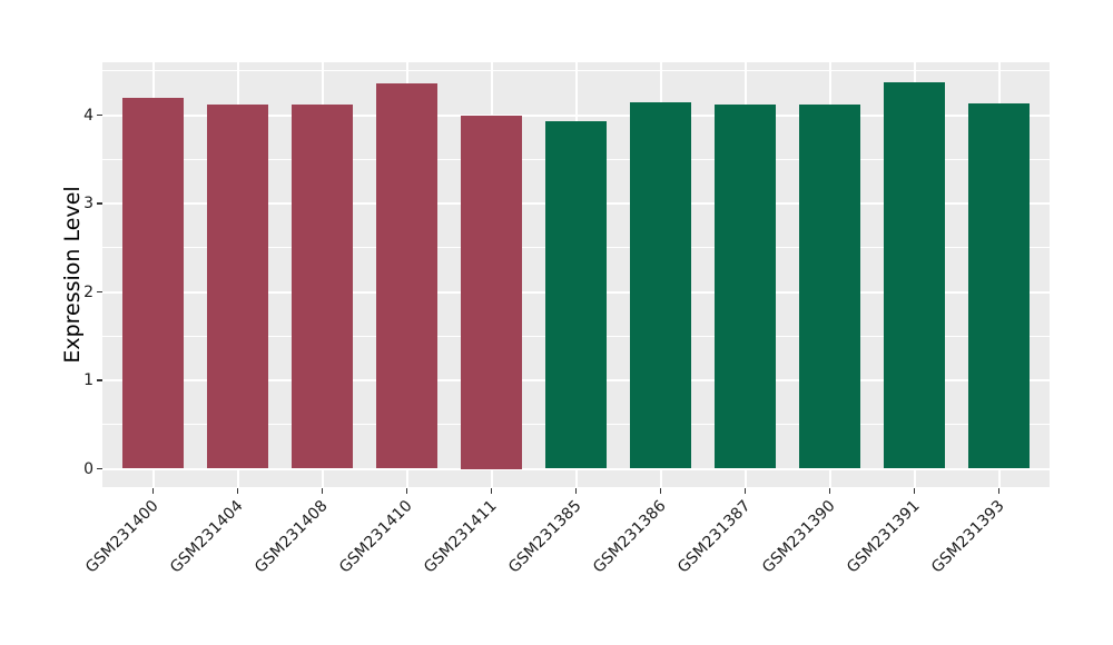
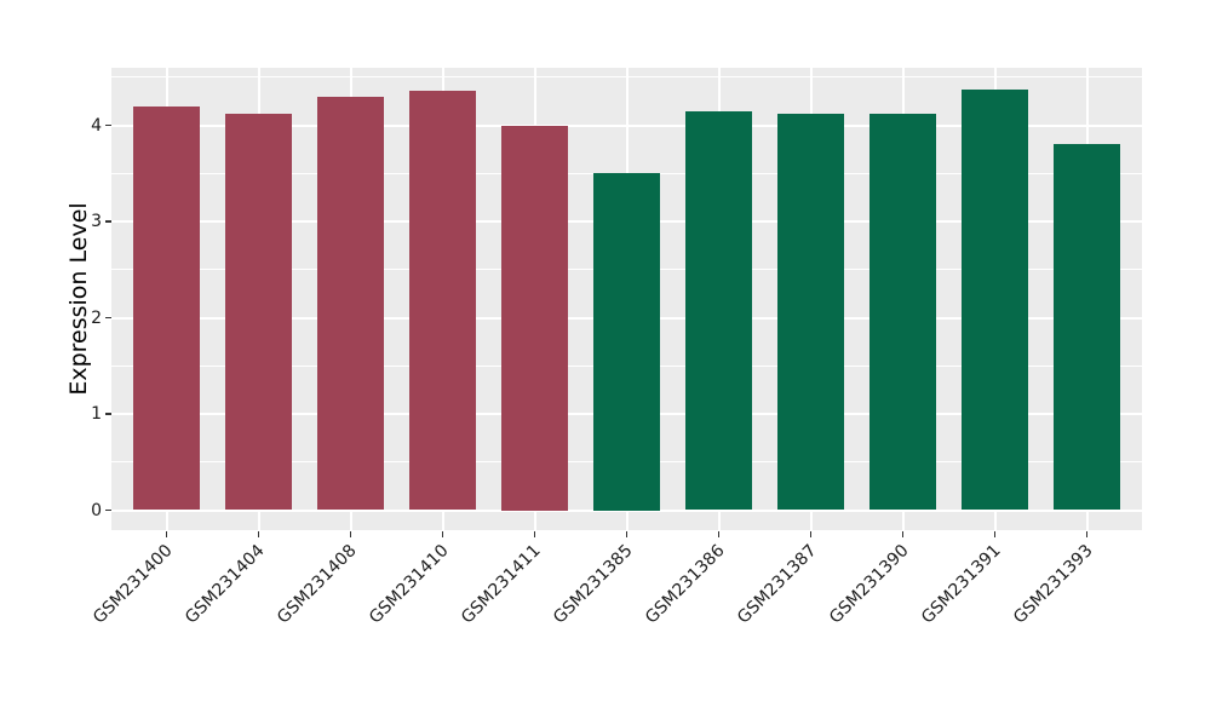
GSM231408: 4.1 -> 4.3
GSM231385: 3.9 -> 3.5
GSM231393: 4.1 -> 3.8
